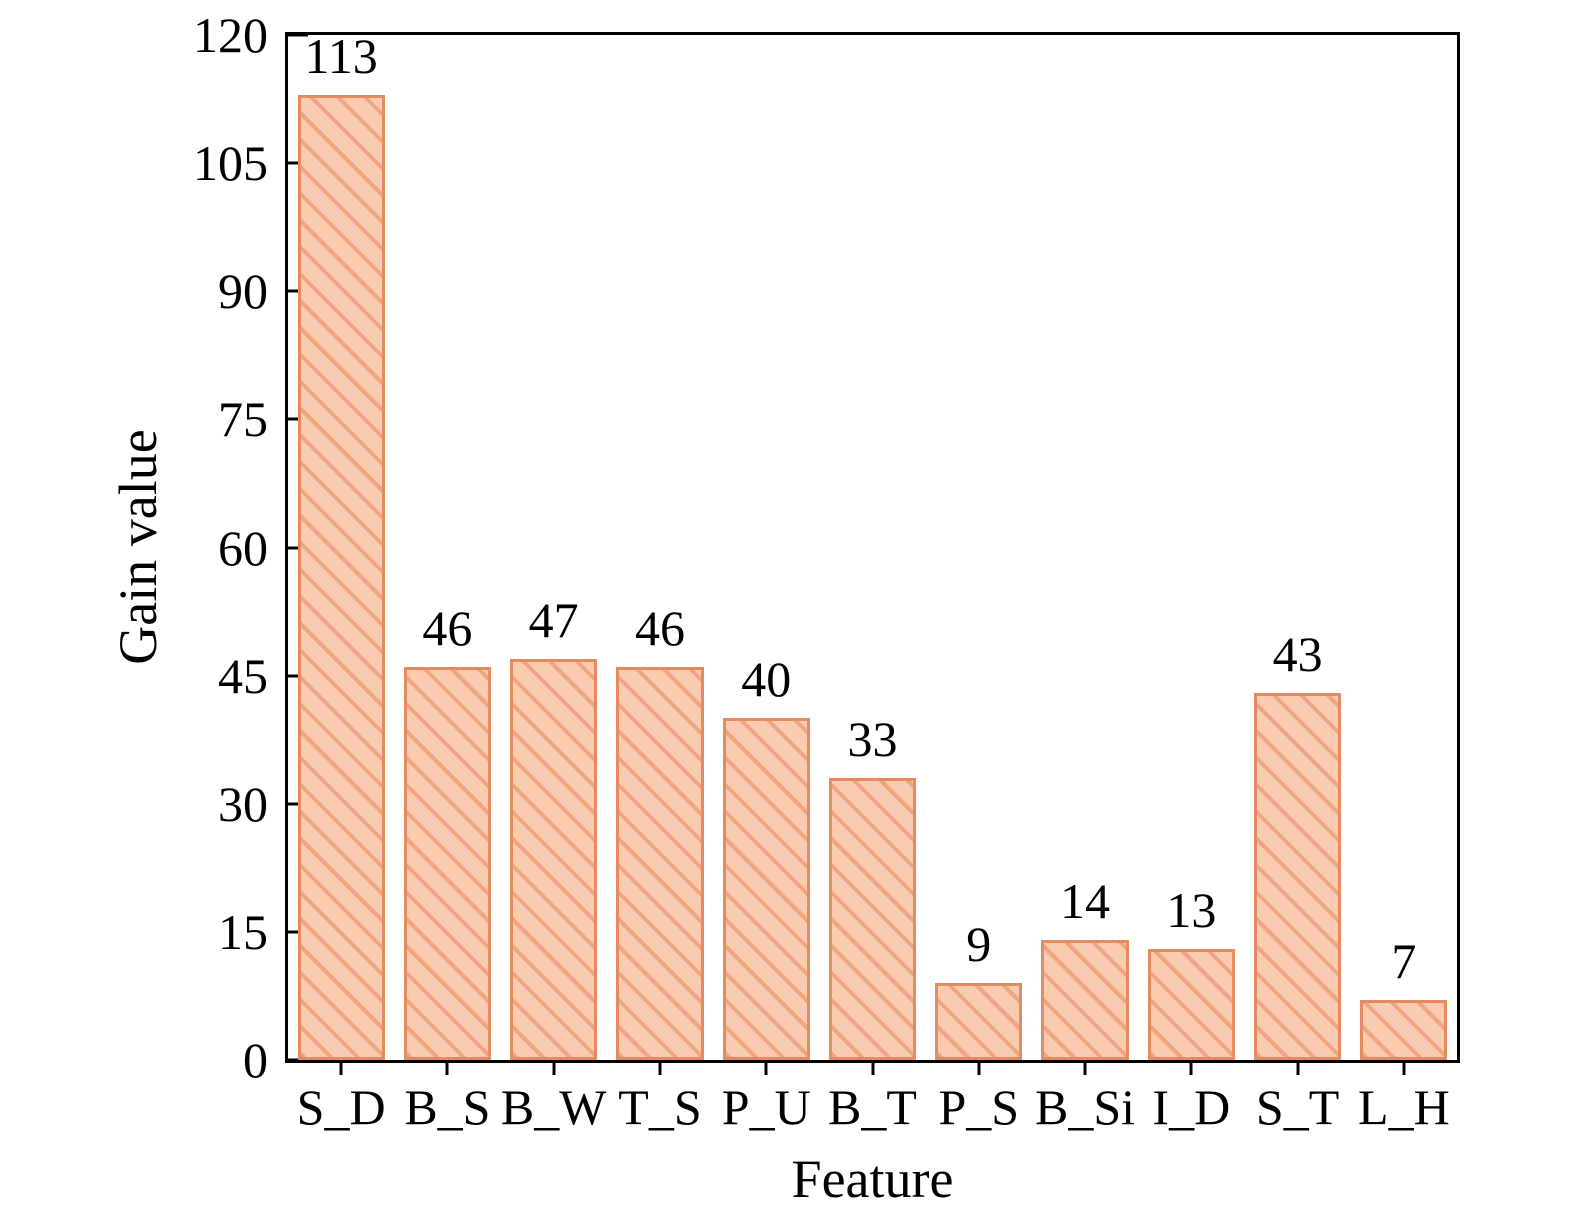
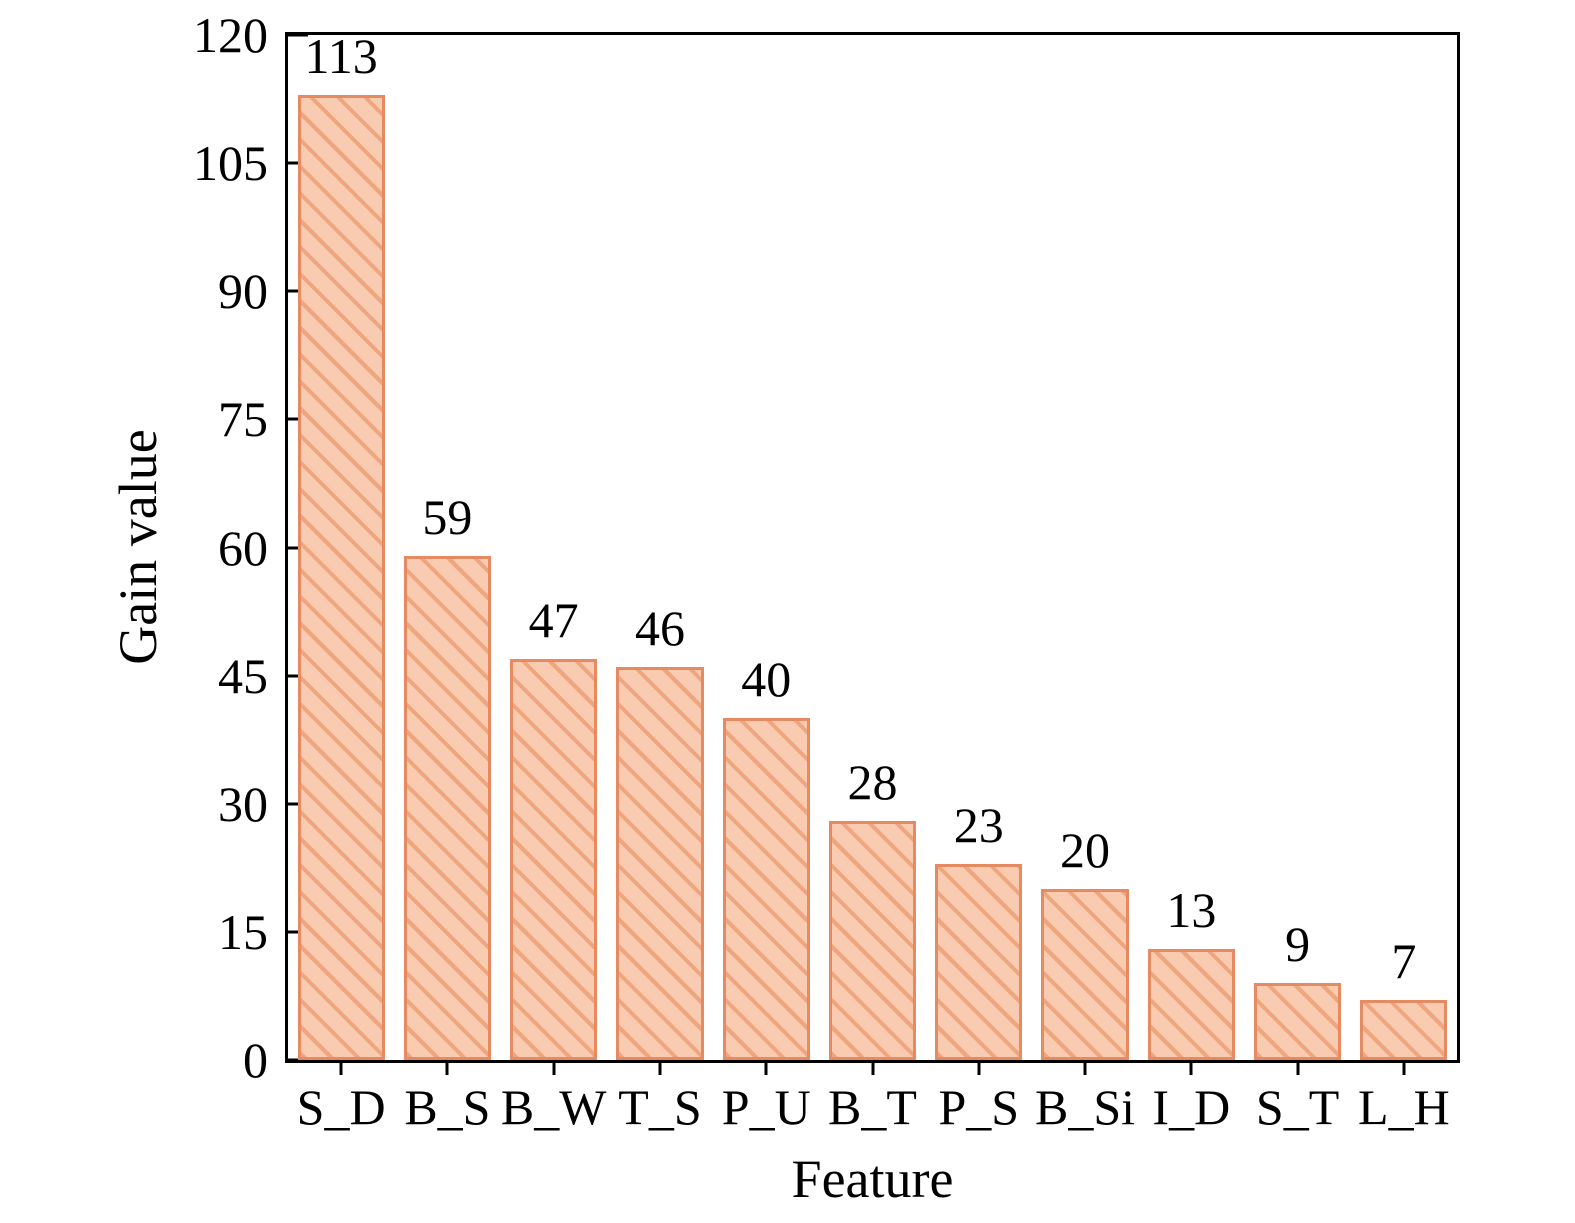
B_S: 46 -> 59
B_T: 33 -> 28
P_S: 9 -> 23
B_Si: 14 -> 20
S_T: 43 -> 9
